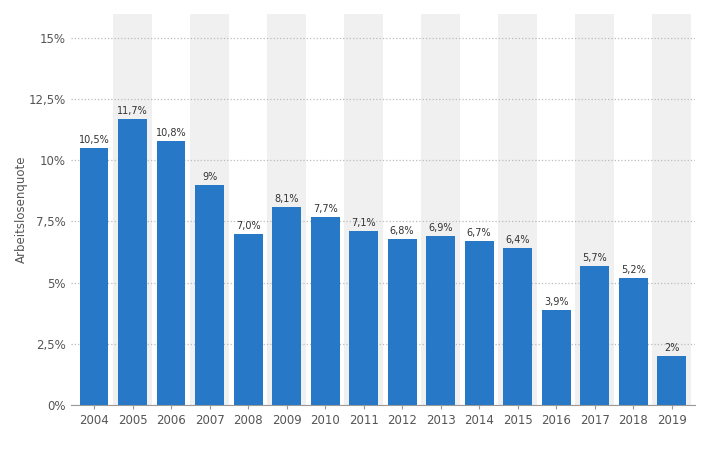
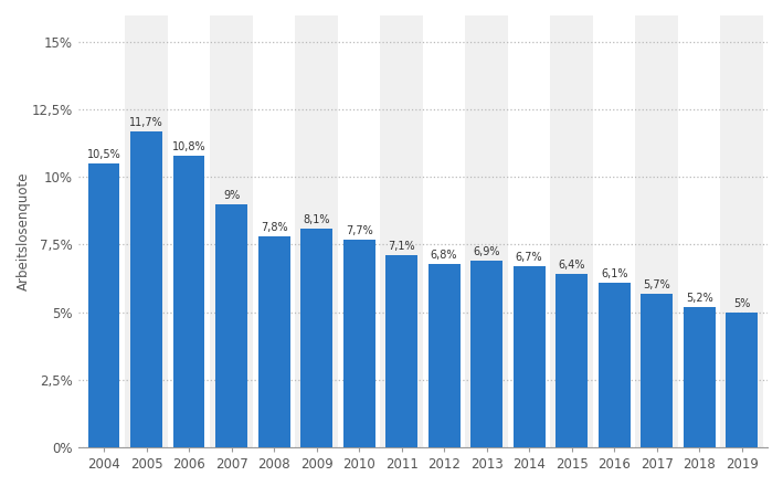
2008: 7,0% -> 7,8%
2016: 3,9% -> 6,1%
2019: 2% -> 5%
